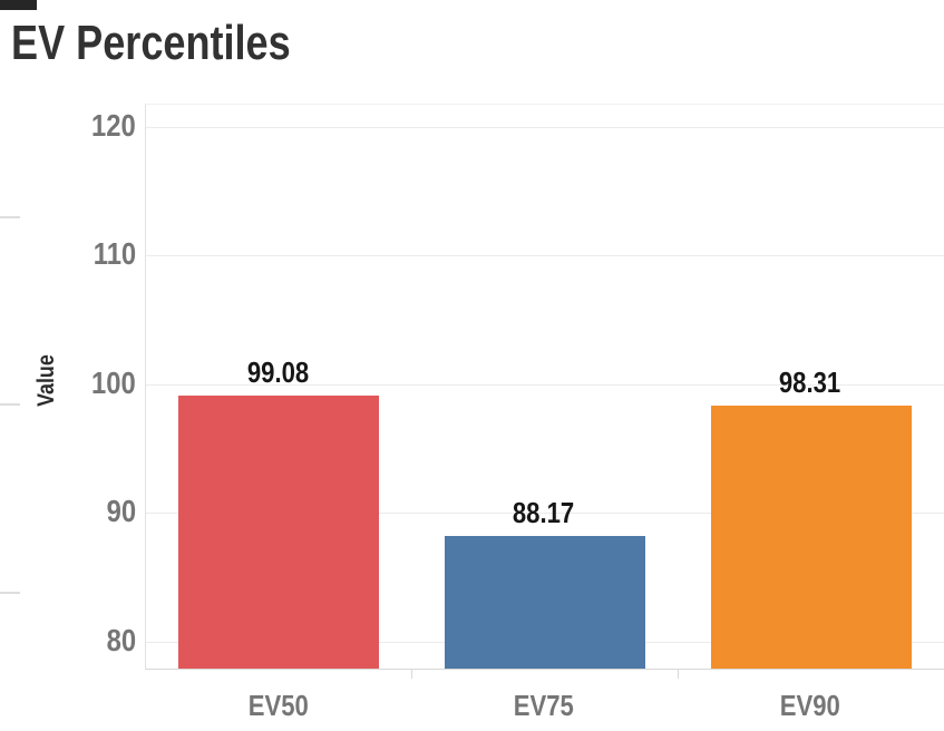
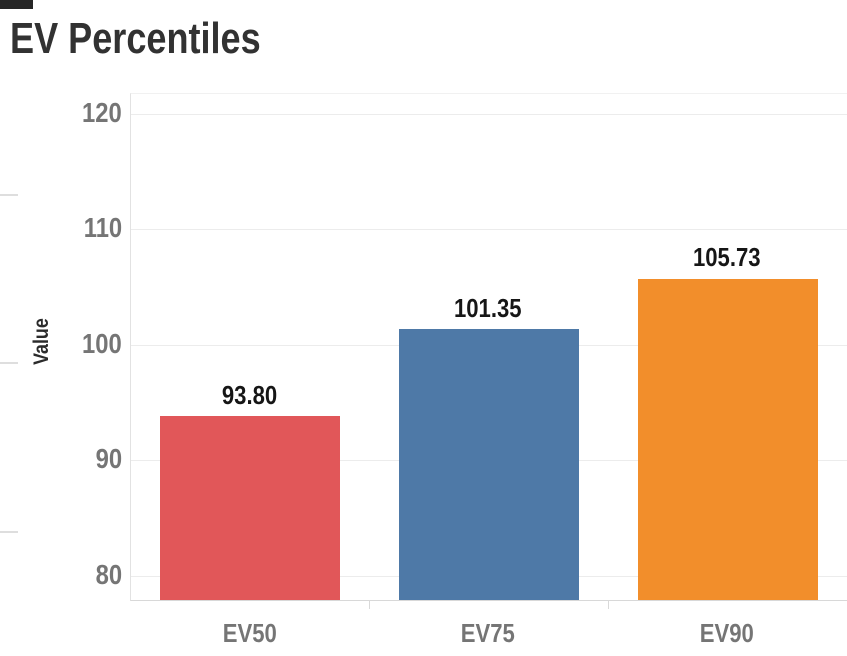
EV50: 99.08 -> 93.80
EV75: 88.17 -> 101.35
EV90: 98.31 -> 105.73
